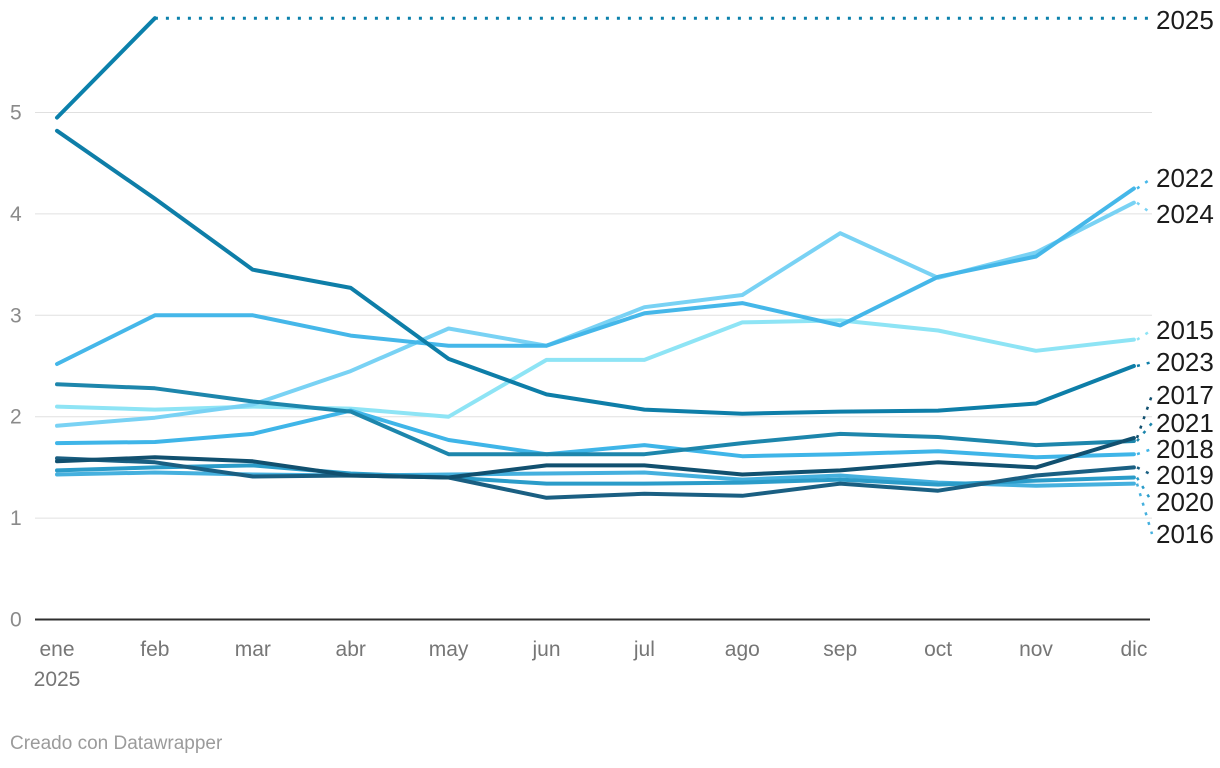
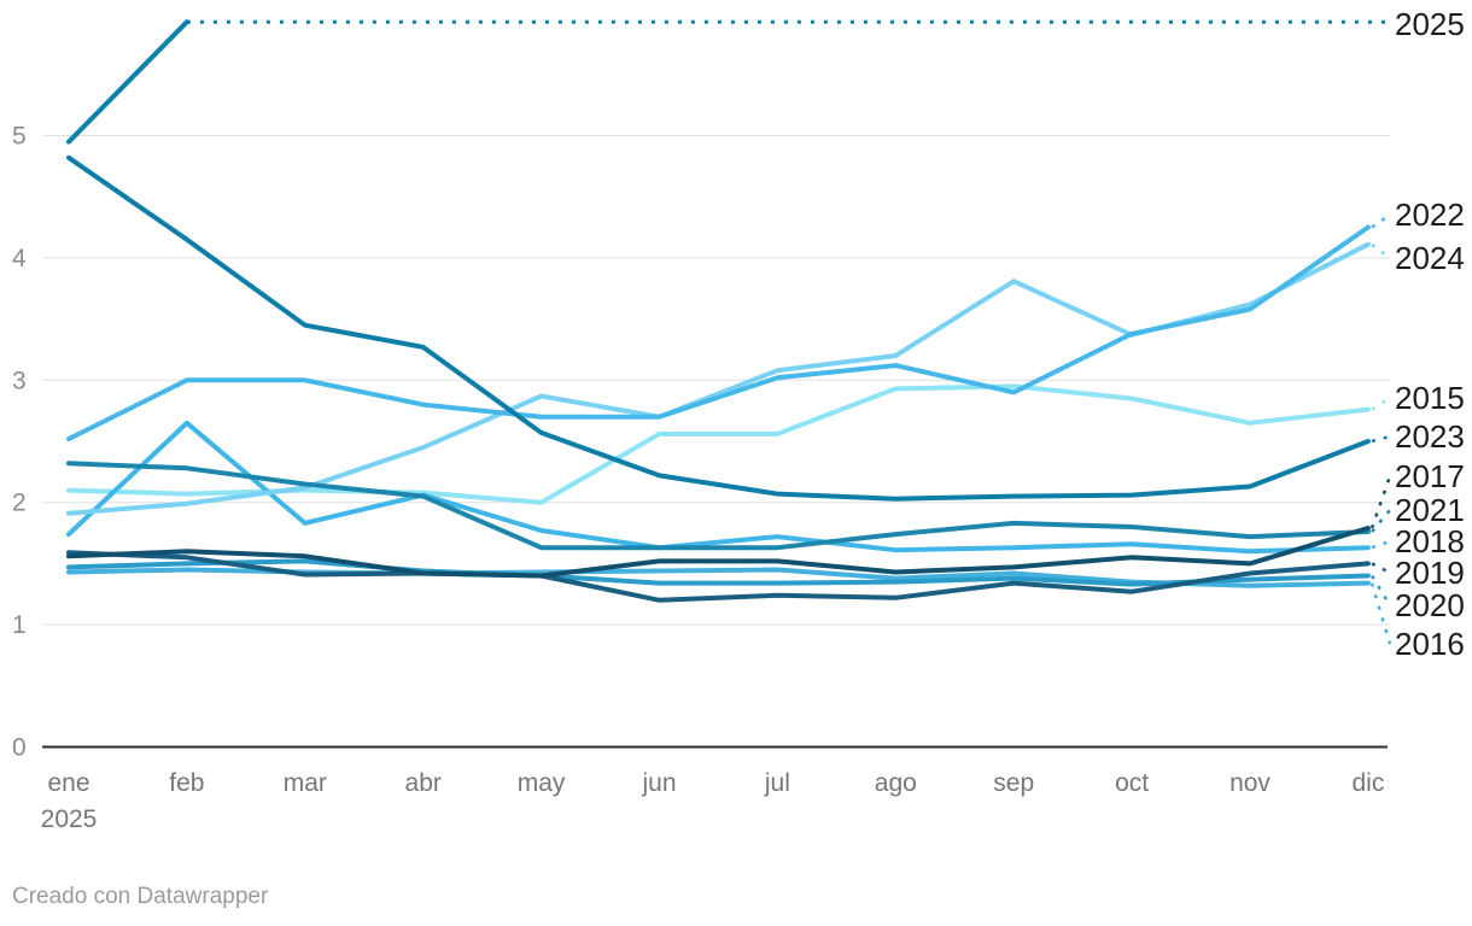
2018/feb: 1.75 -> 2.65
